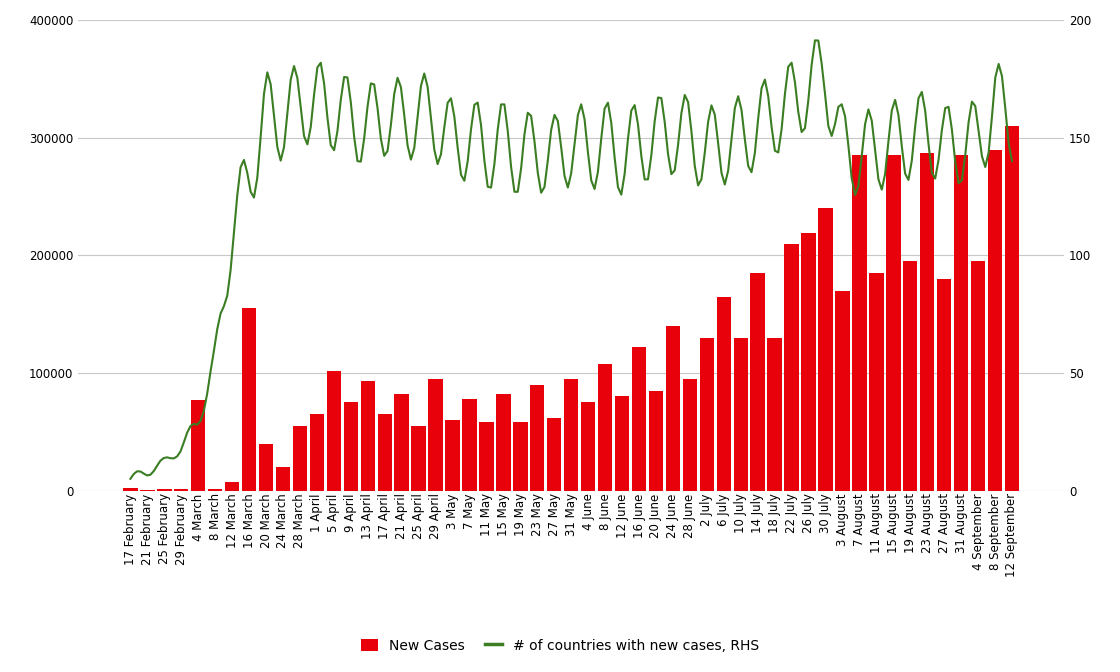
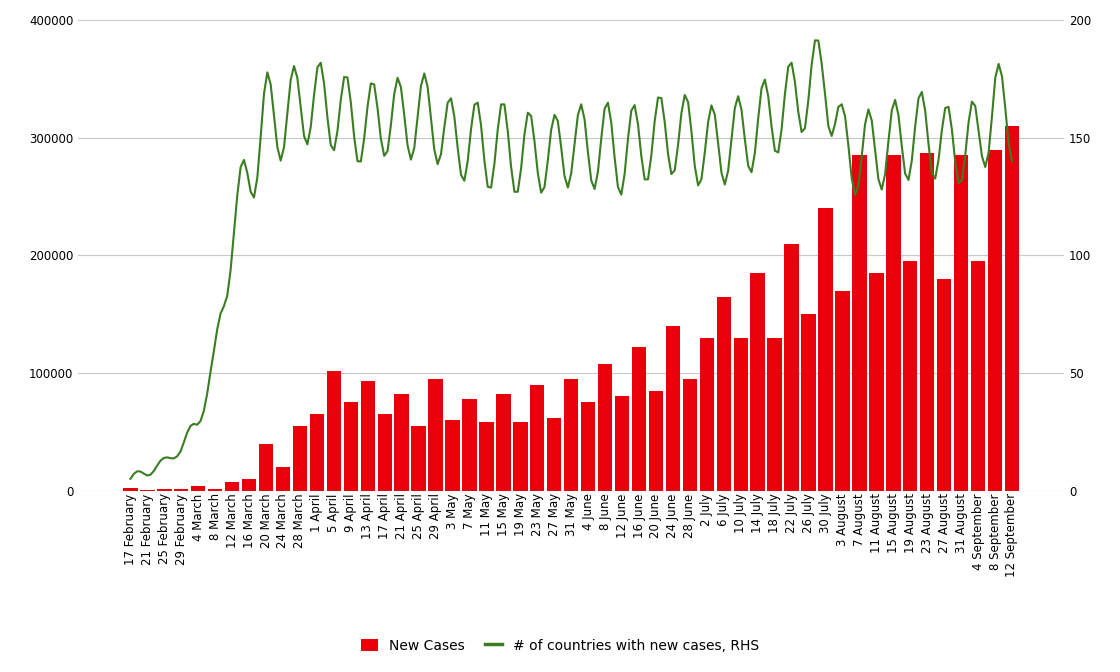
New Cases/4 March: 77000 -> 4000
New Cases/16 March: 155000 -> 10000
New Cases/26 July: 219000 -> 150000
